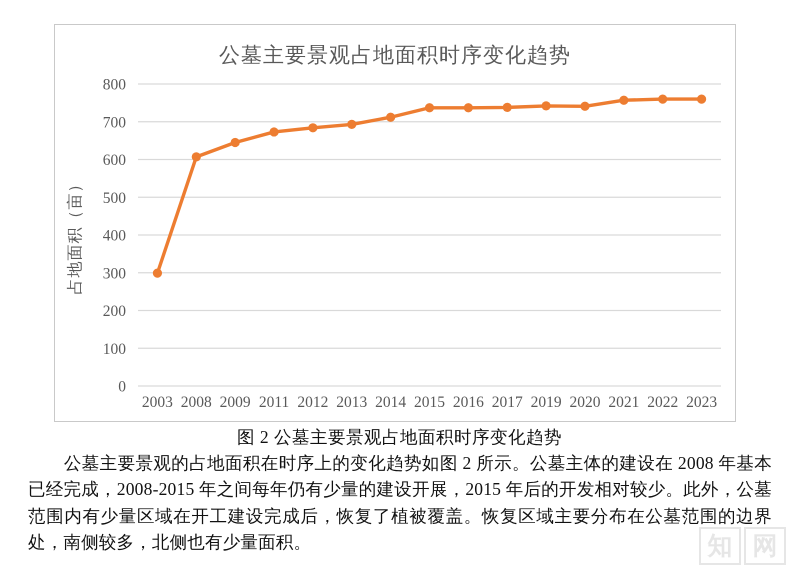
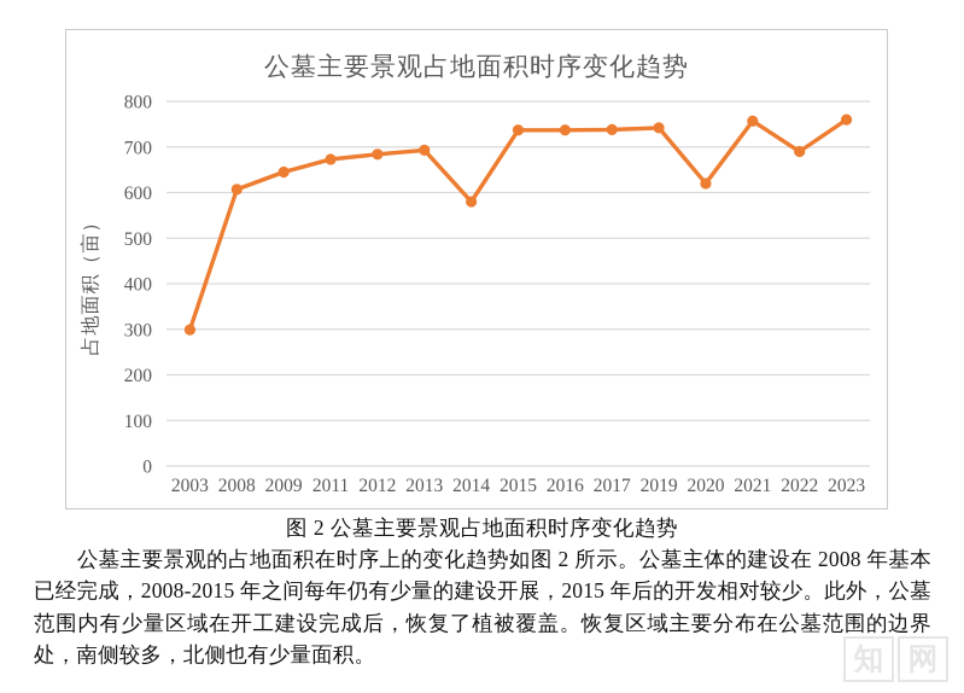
2014: 710 -> 580
2020: 740 -> 620
2022: 760 -> 690
